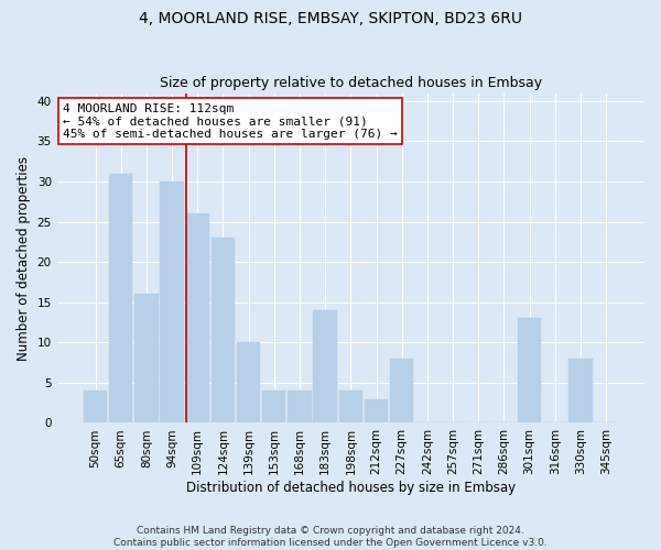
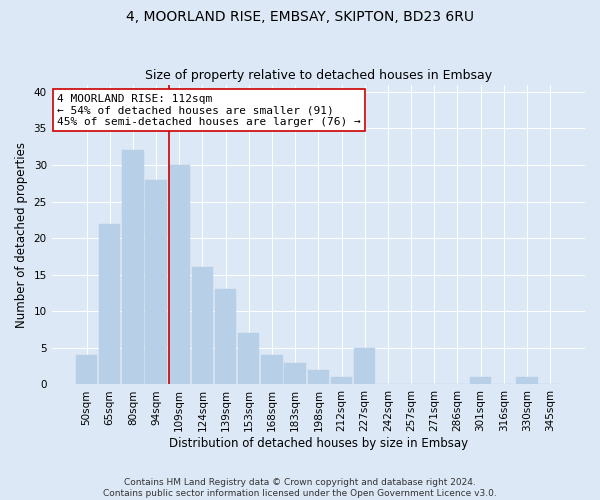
65sqm: 31 -> 22
80sqm: 16 -> 32
94sqm: 30 -> 28
109sqm: 26 -> 30
124sqm: 23 -> 16
139sqm: 10 -> 13
153sqm: 4 -> 7
183sqm: 14 -> 3
198sqm: 4 -> 2
212sqm: 3 -> 1
227sqm: 8 -> 5
301sqm: 13 -> 1
330sqm: 8 -> 1
